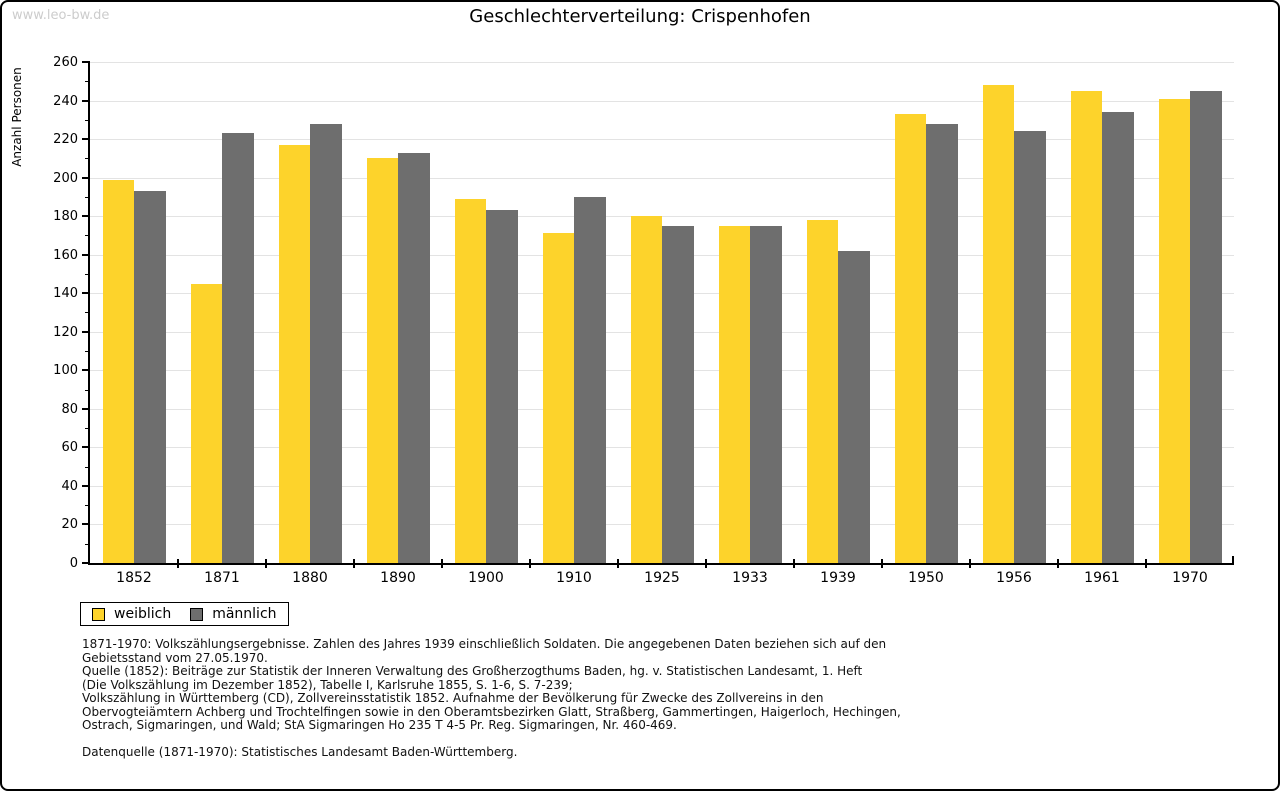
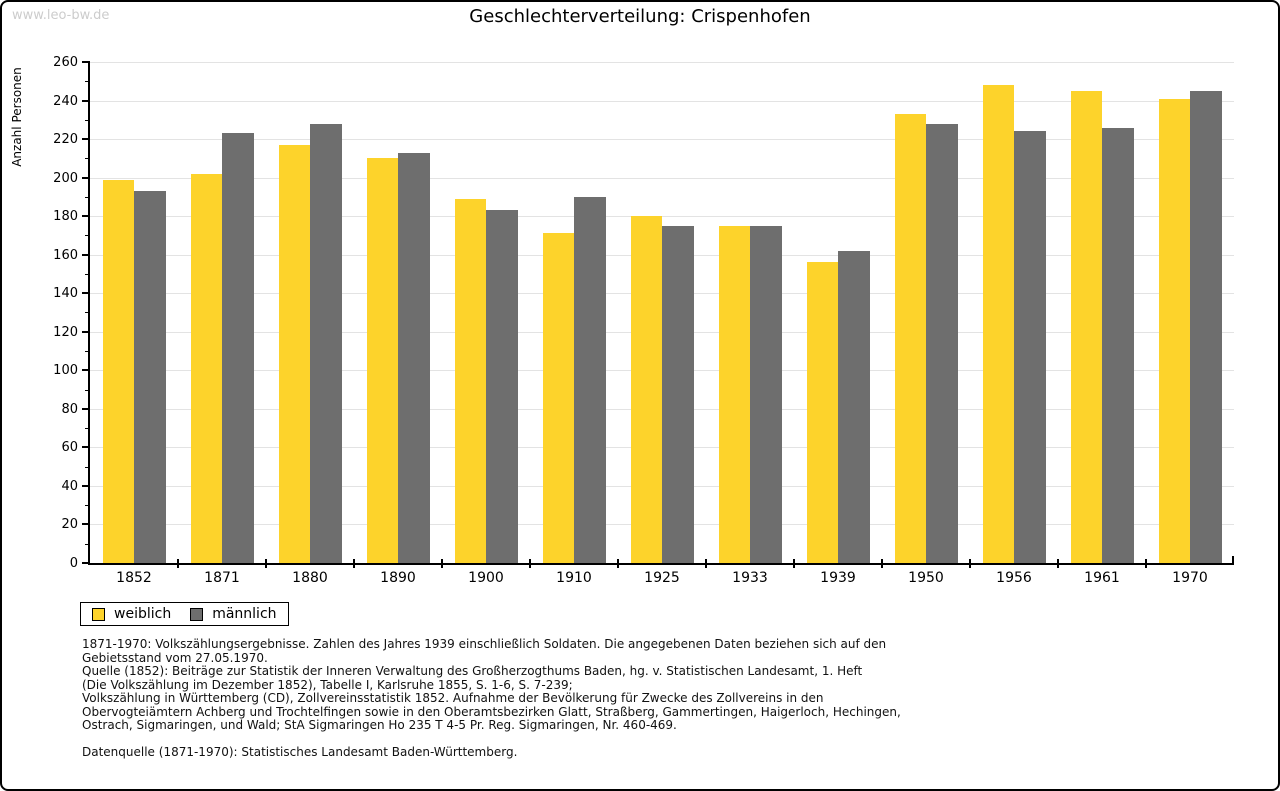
weiblich/1871: 145 -> 202
weiblich/1939: 178 -> 156
männlich/1961: 234 -> 226
